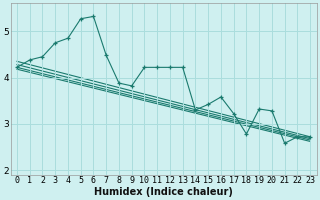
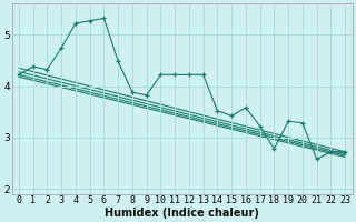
2: 4.45 -> 4.32
4: 4.85 -> 5.22
14: 3.30 -> 3.52
